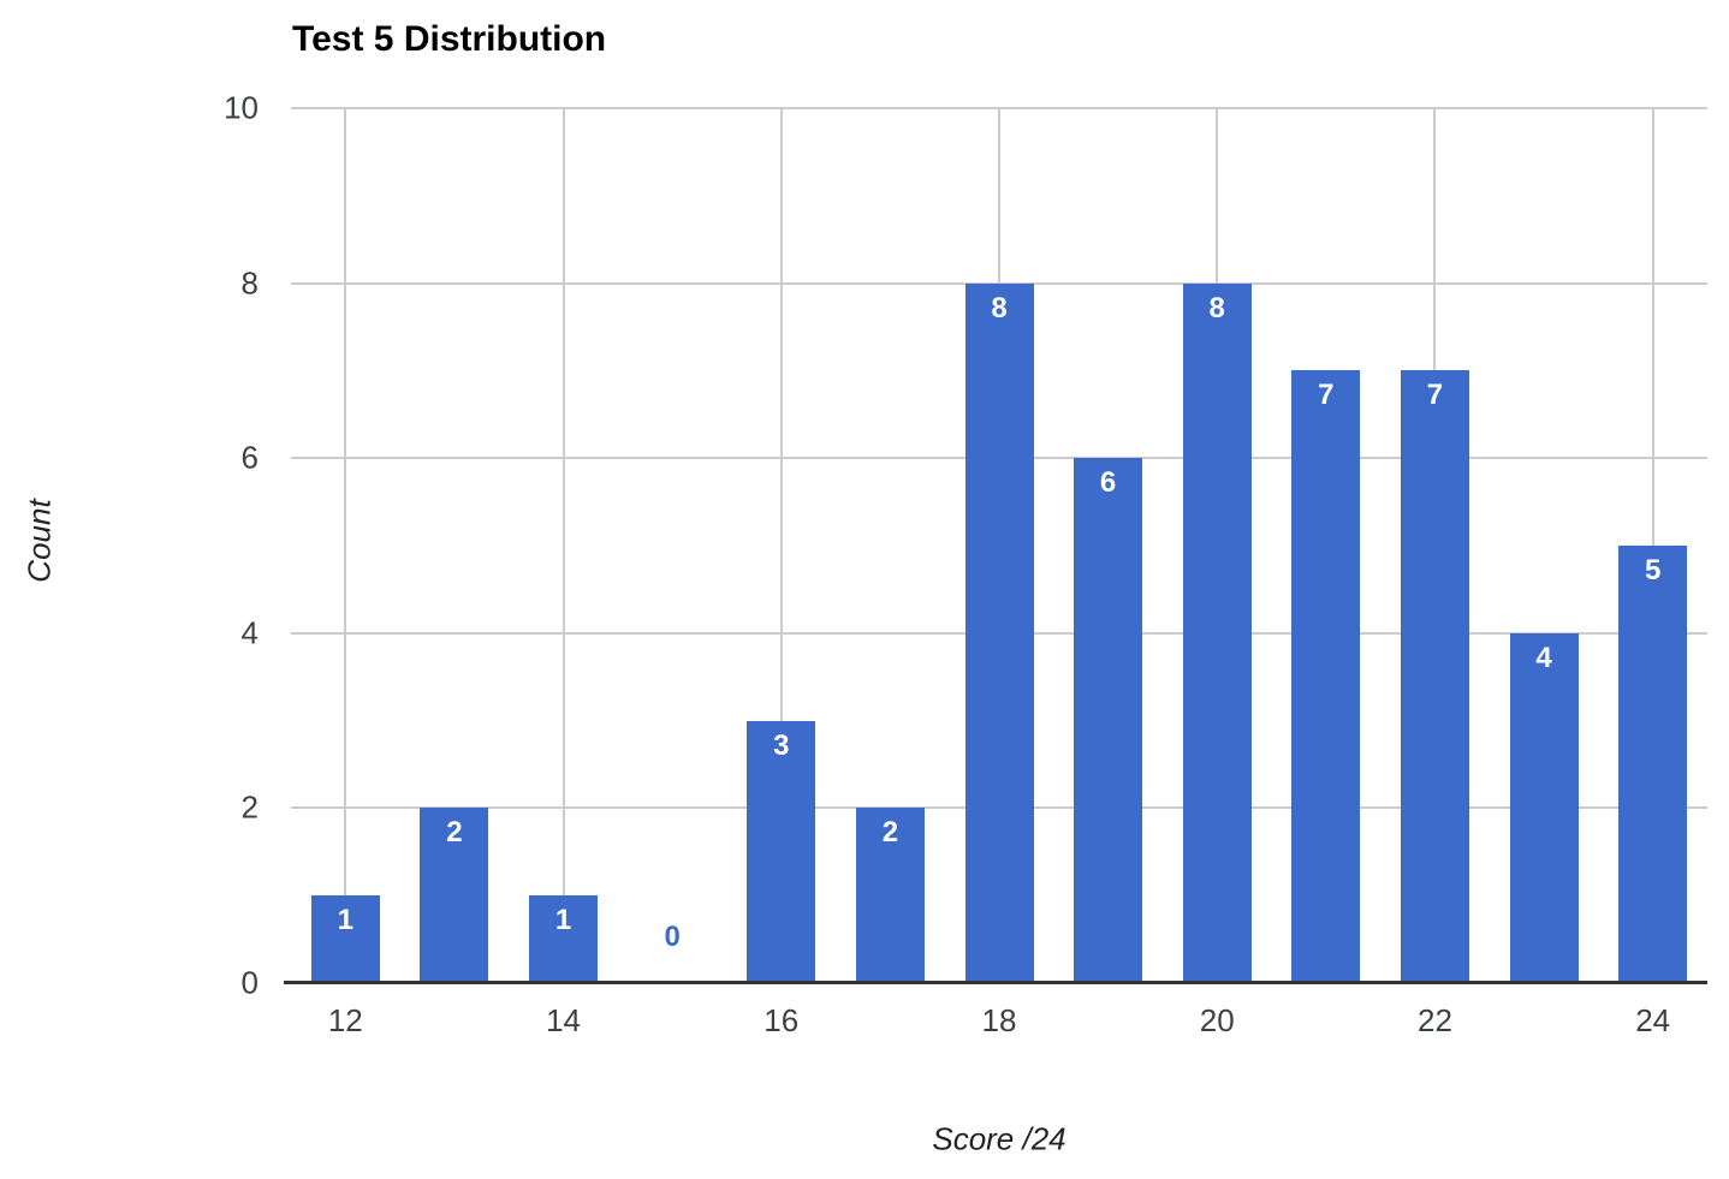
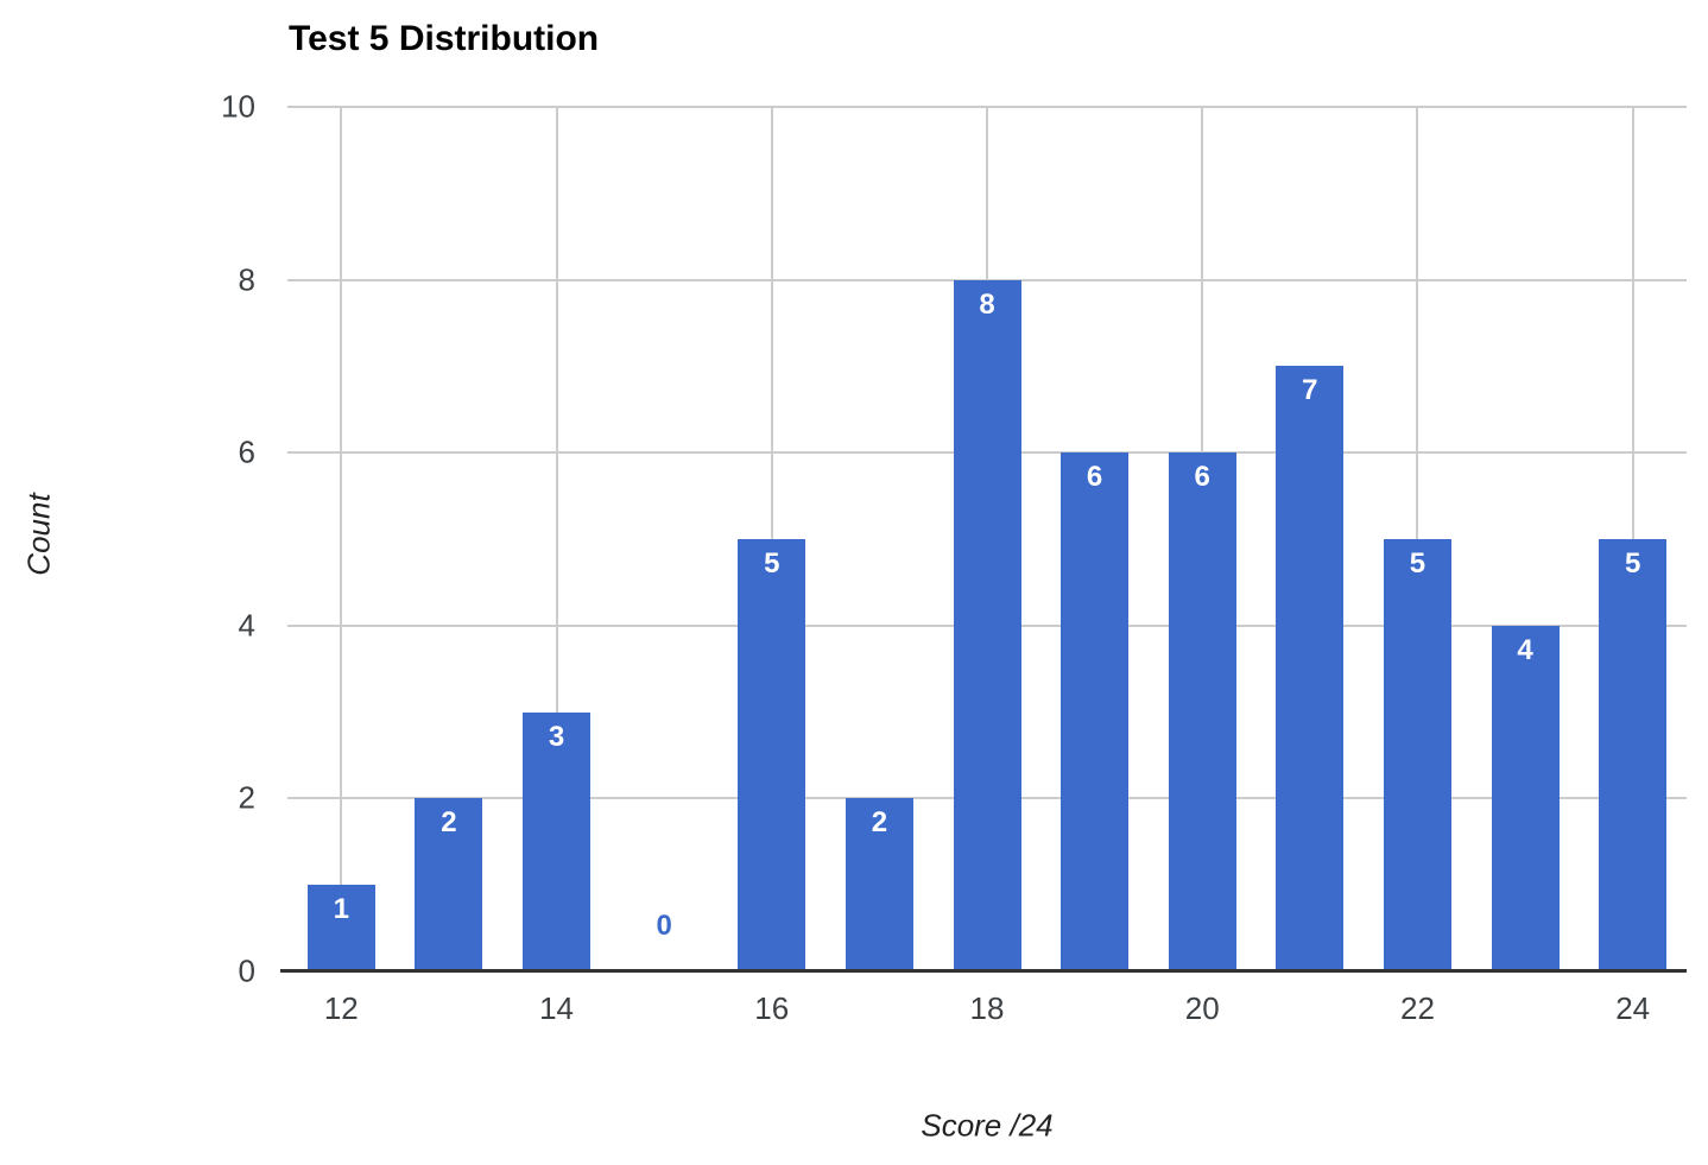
14: 1 -> 3
16: 3 -> 5
20: 8 -> 6
22: 7 -> 5
